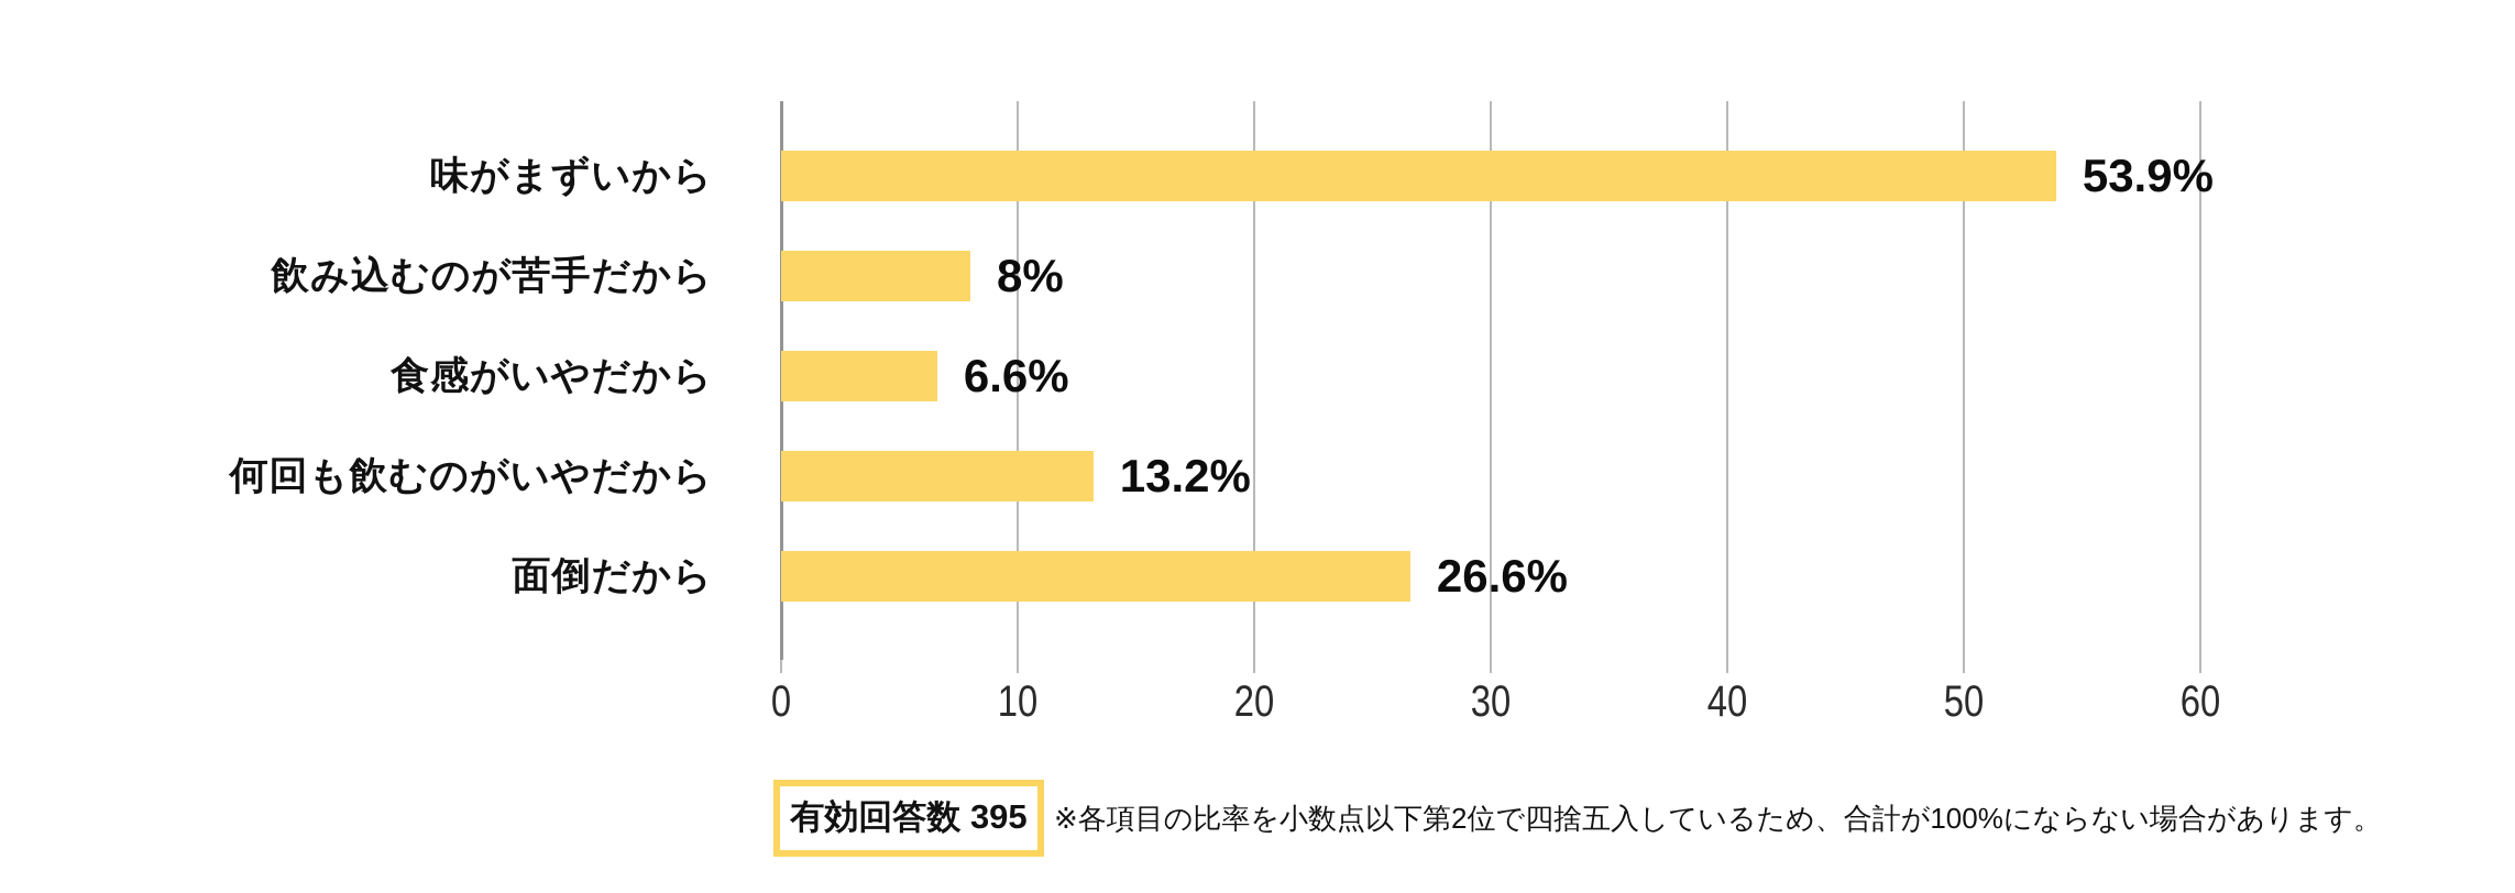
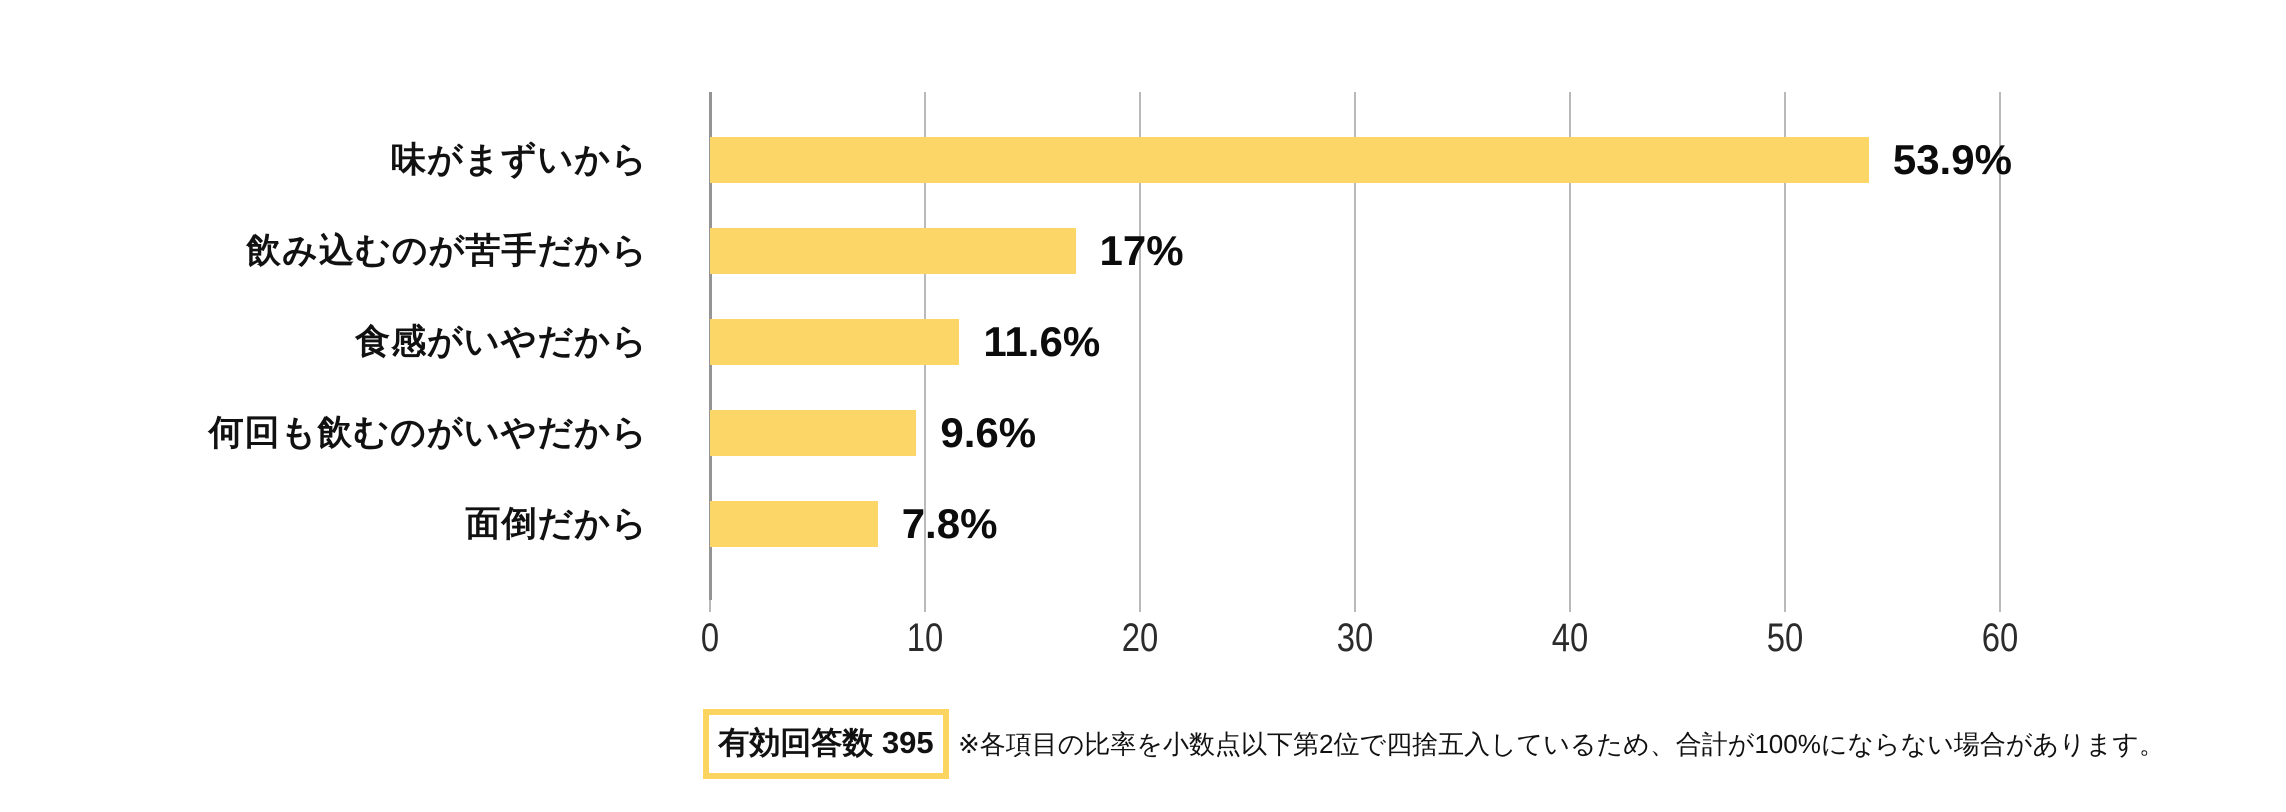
飲み込むのが苦手だから: 8% -> 17%
食感がいやだから: 6.6% -> 11.6%
何回も飲むのがいやだから: 13.2% -> 9.6%
面倒だから: 26.6% -> 7.8%
